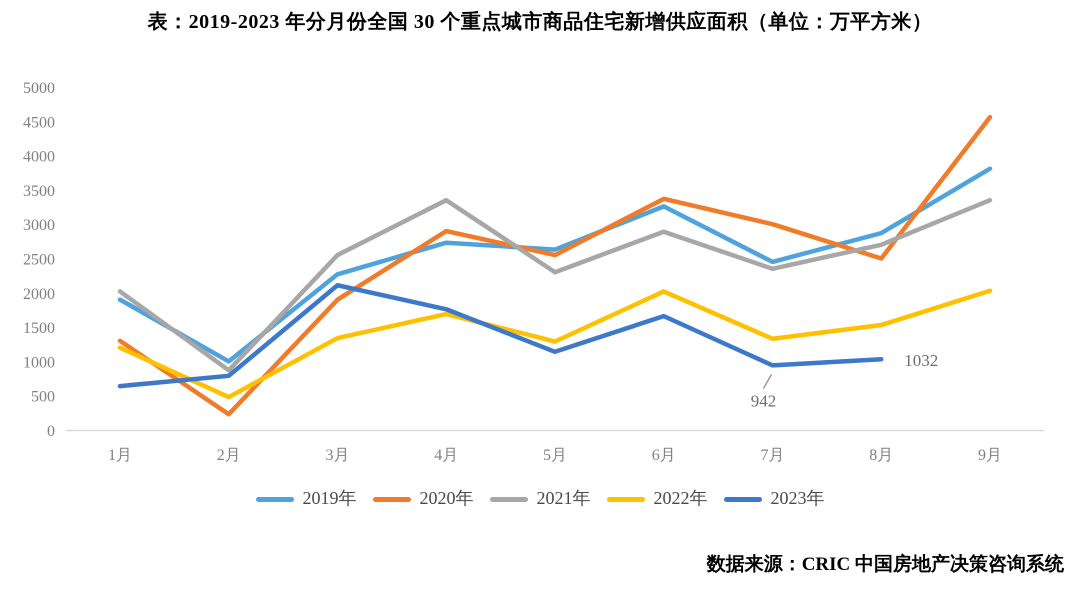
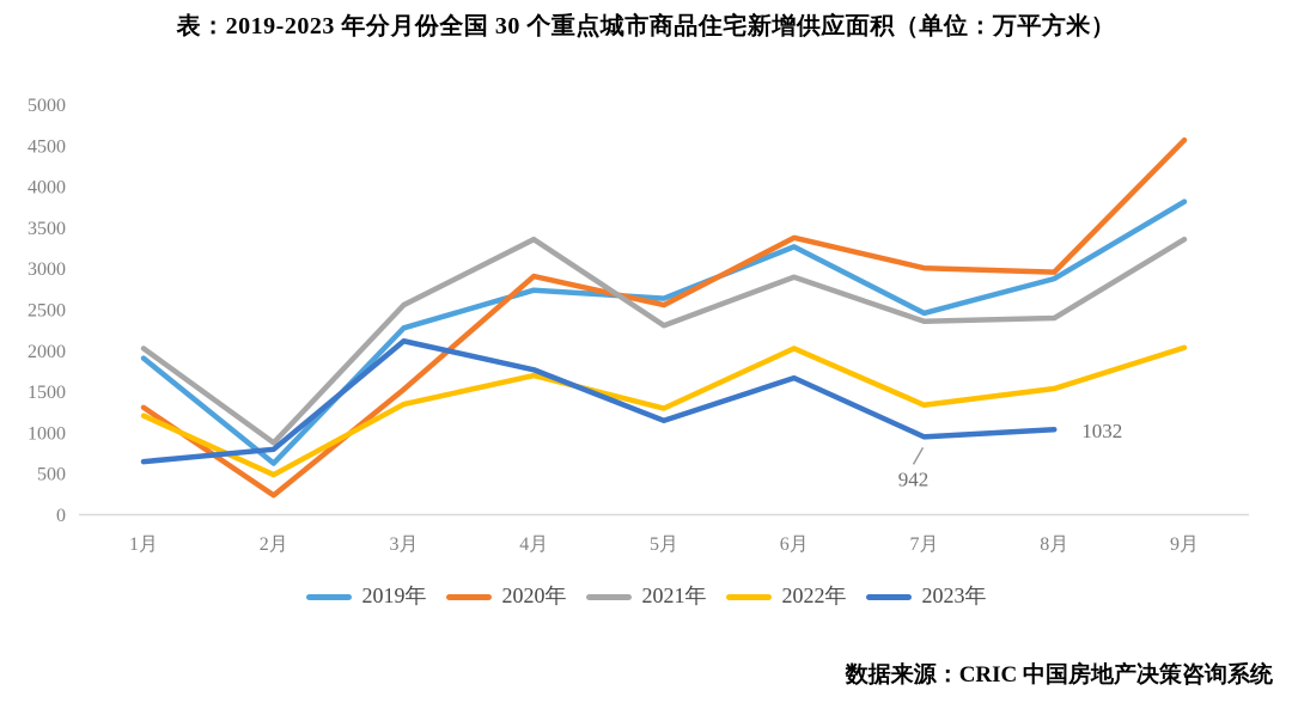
2019年/2月: 1000 -> 600
2020年/3月: 1900 -> 1500
2020年/8月: 2500 -> 3000
2021年/8月: 2700 -> 2400
